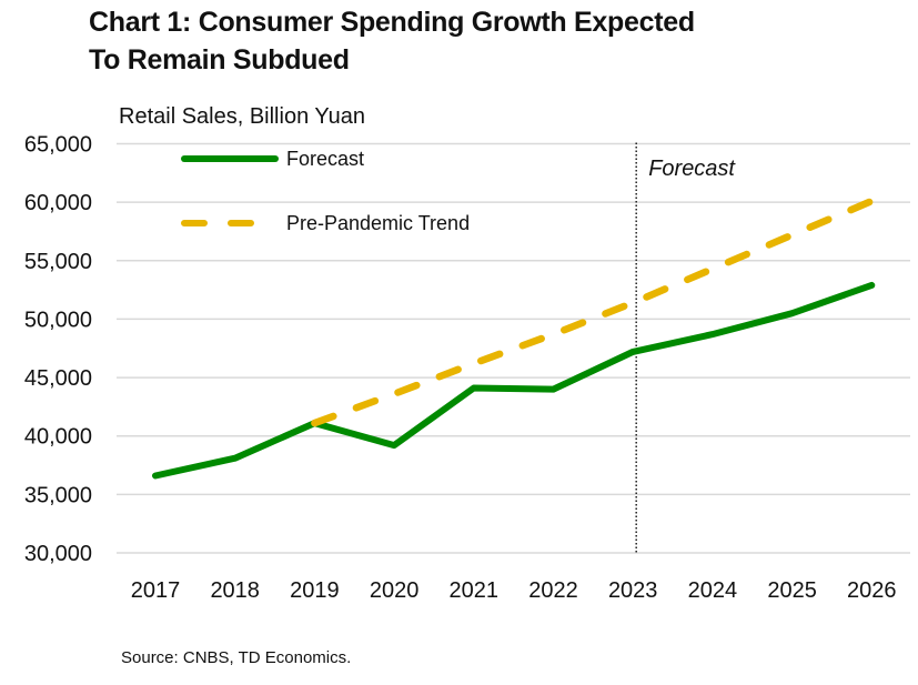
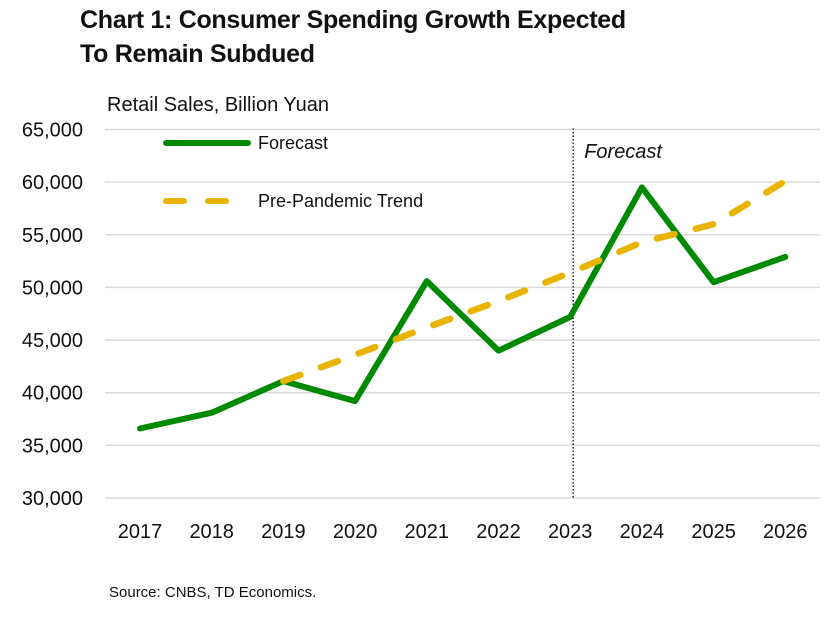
Forecast/2021: 44100 -> 50600
Forecast/2024: 48700 -> 59500
Pre-Pandemic Trend/2025: 57200 -> 56000
